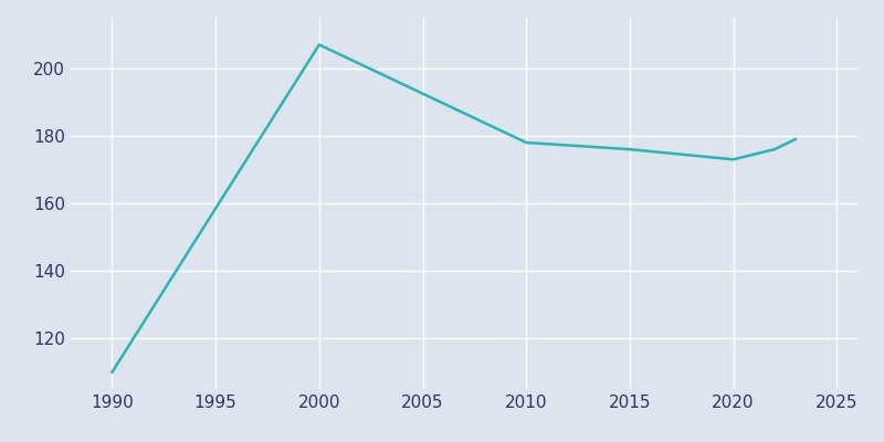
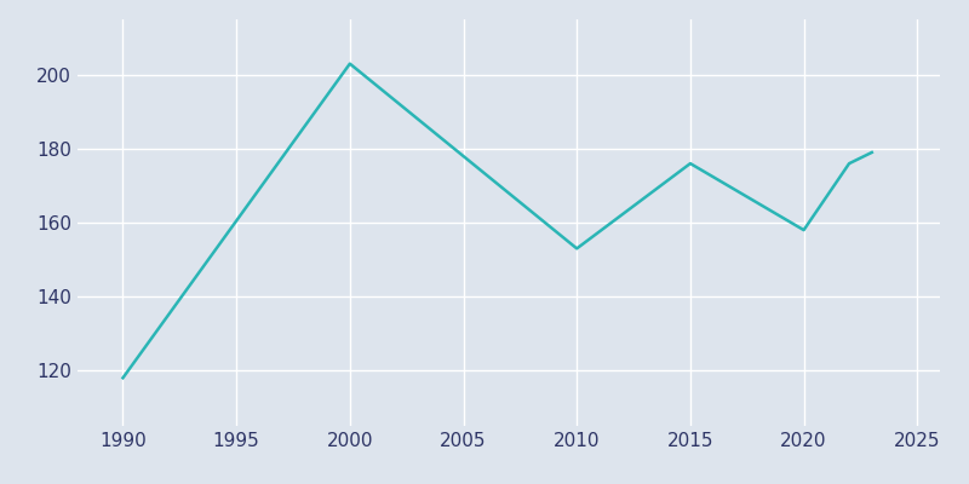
1990: 110 -> 118
2000: 207 -> 203
2010: 178 -> 153
2020: 173 -> 158
